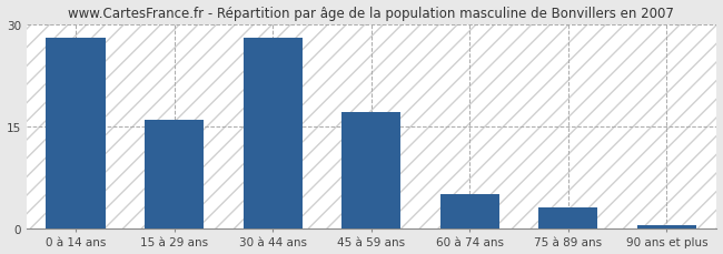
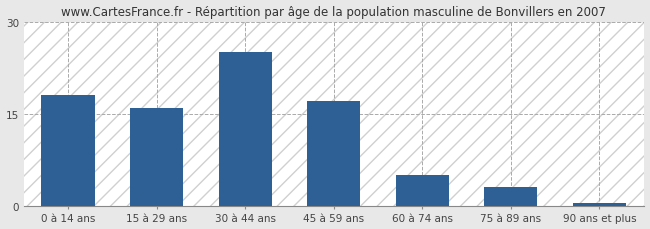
0 à 14 ans: 28.0 -> 18.0
30 à 44 ans: 28.0 -> 25.0
